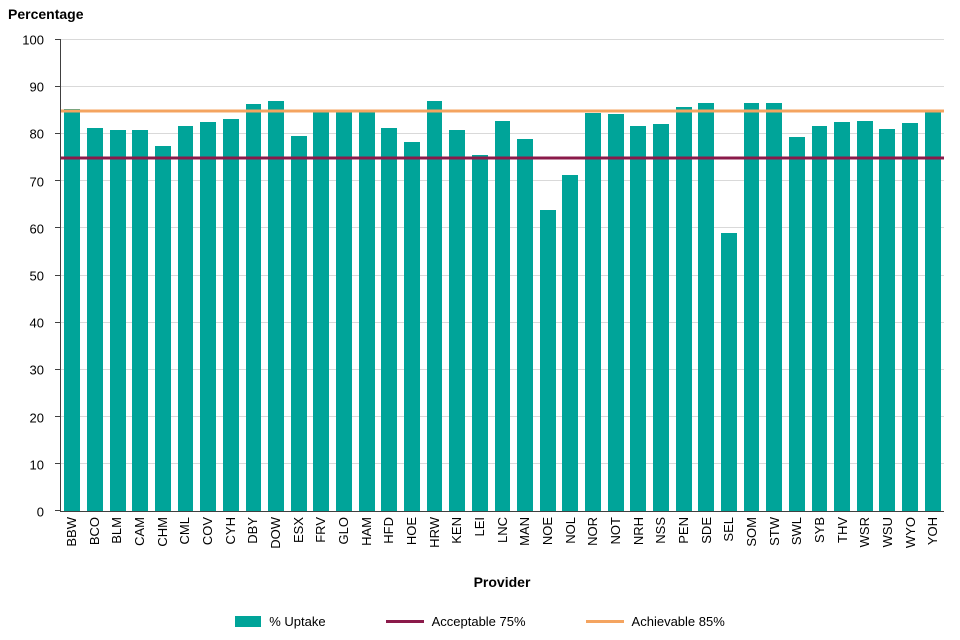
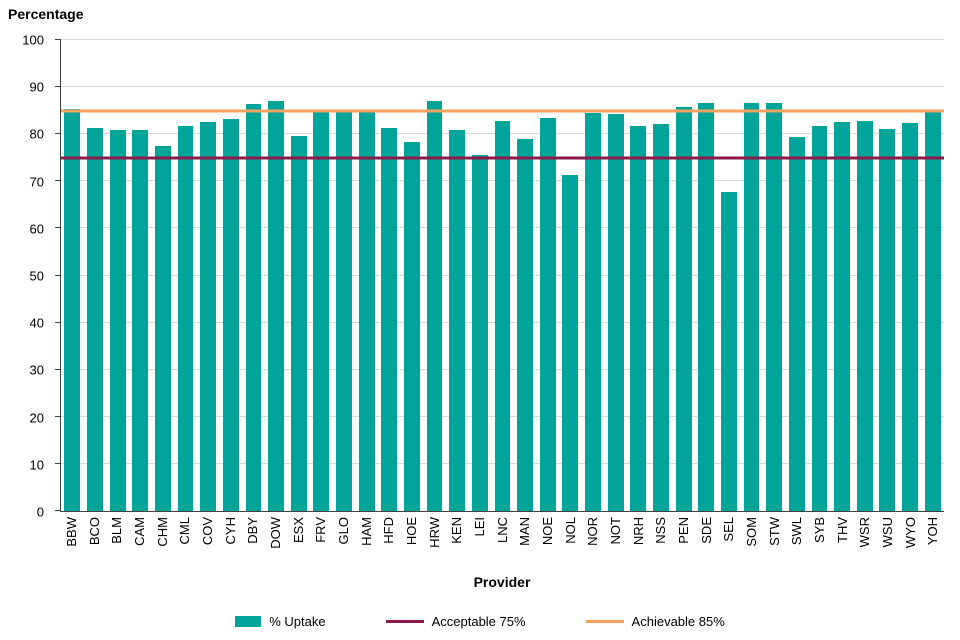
NOE: 64 -> 84
SEL: 59 -> 68
